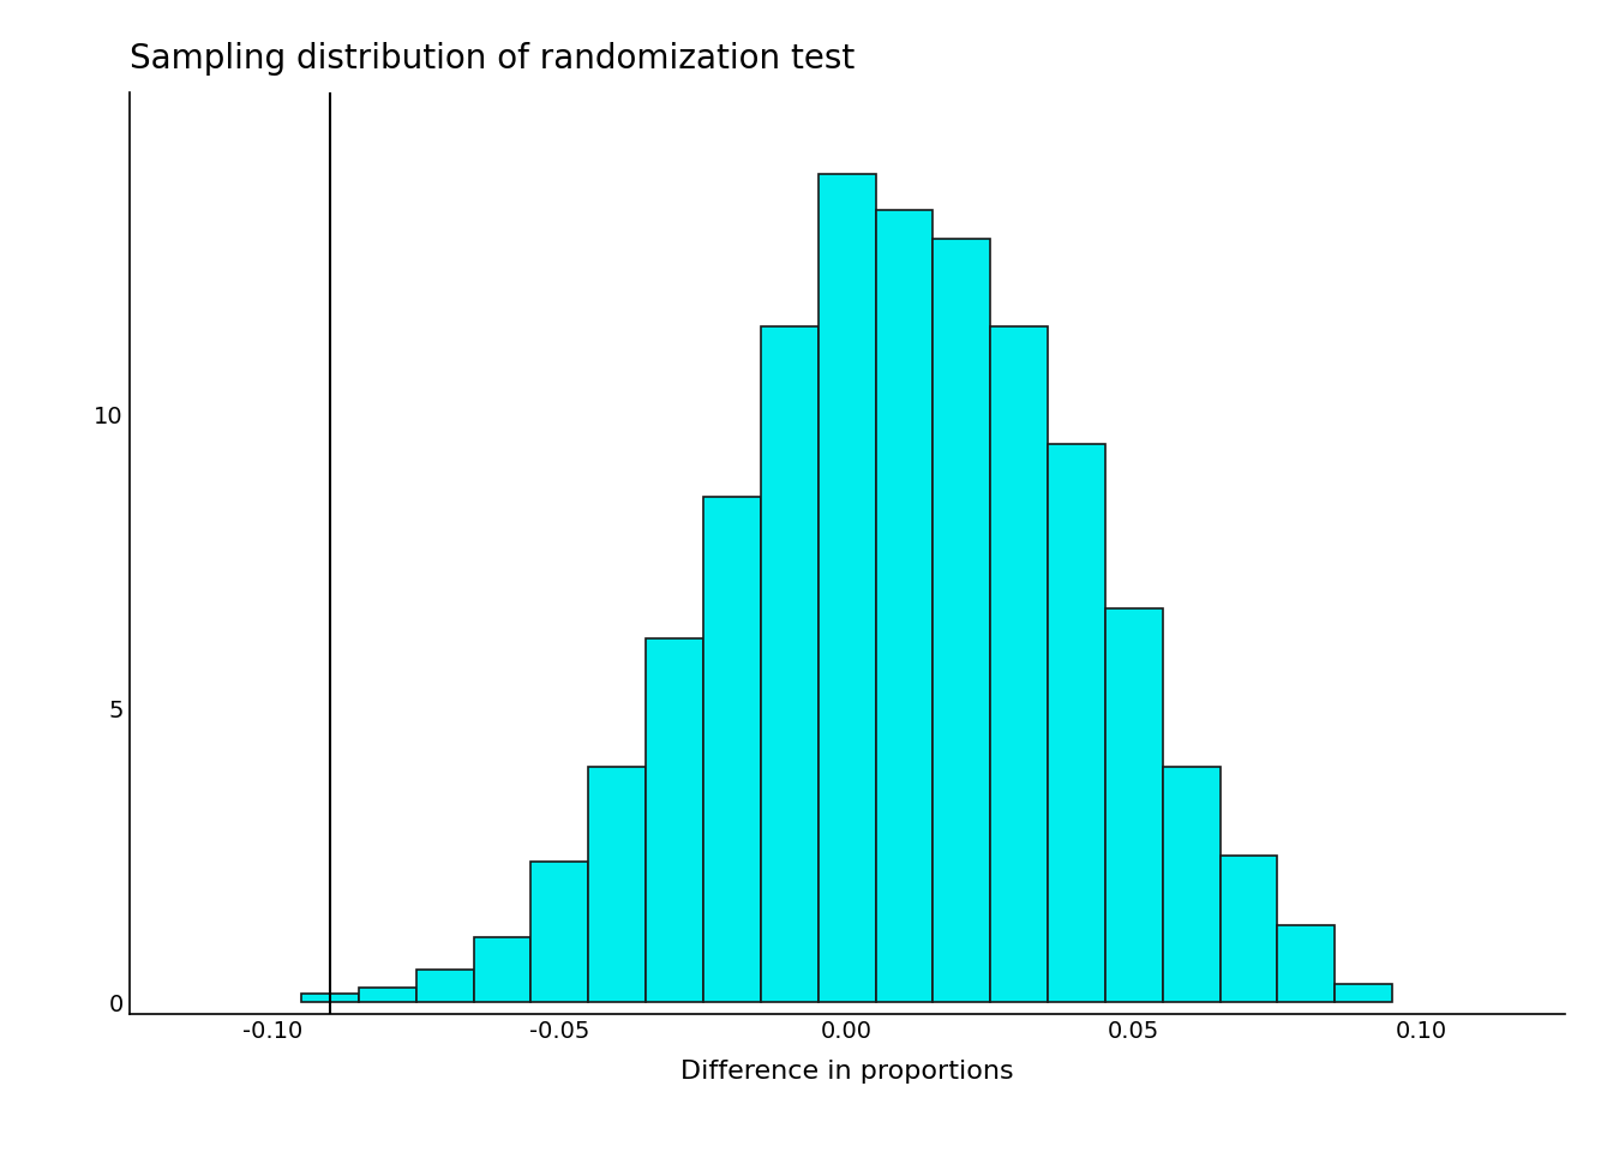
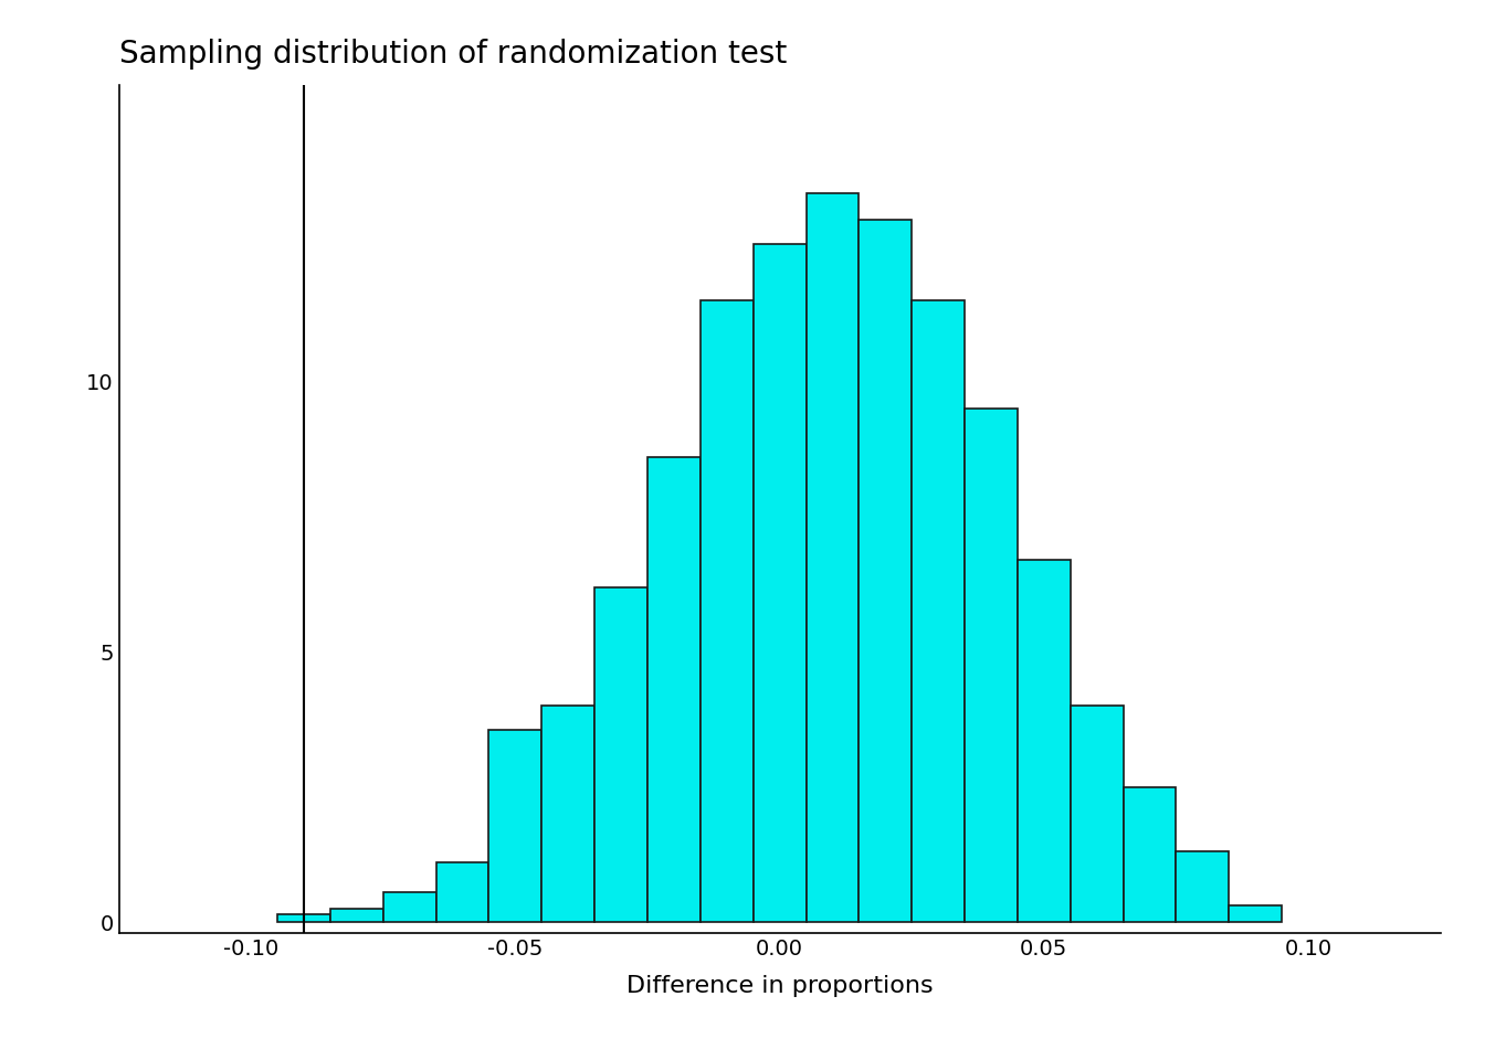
-0.05: 2.40 -> 3.55
0.00: 14.10 -> 12.55
